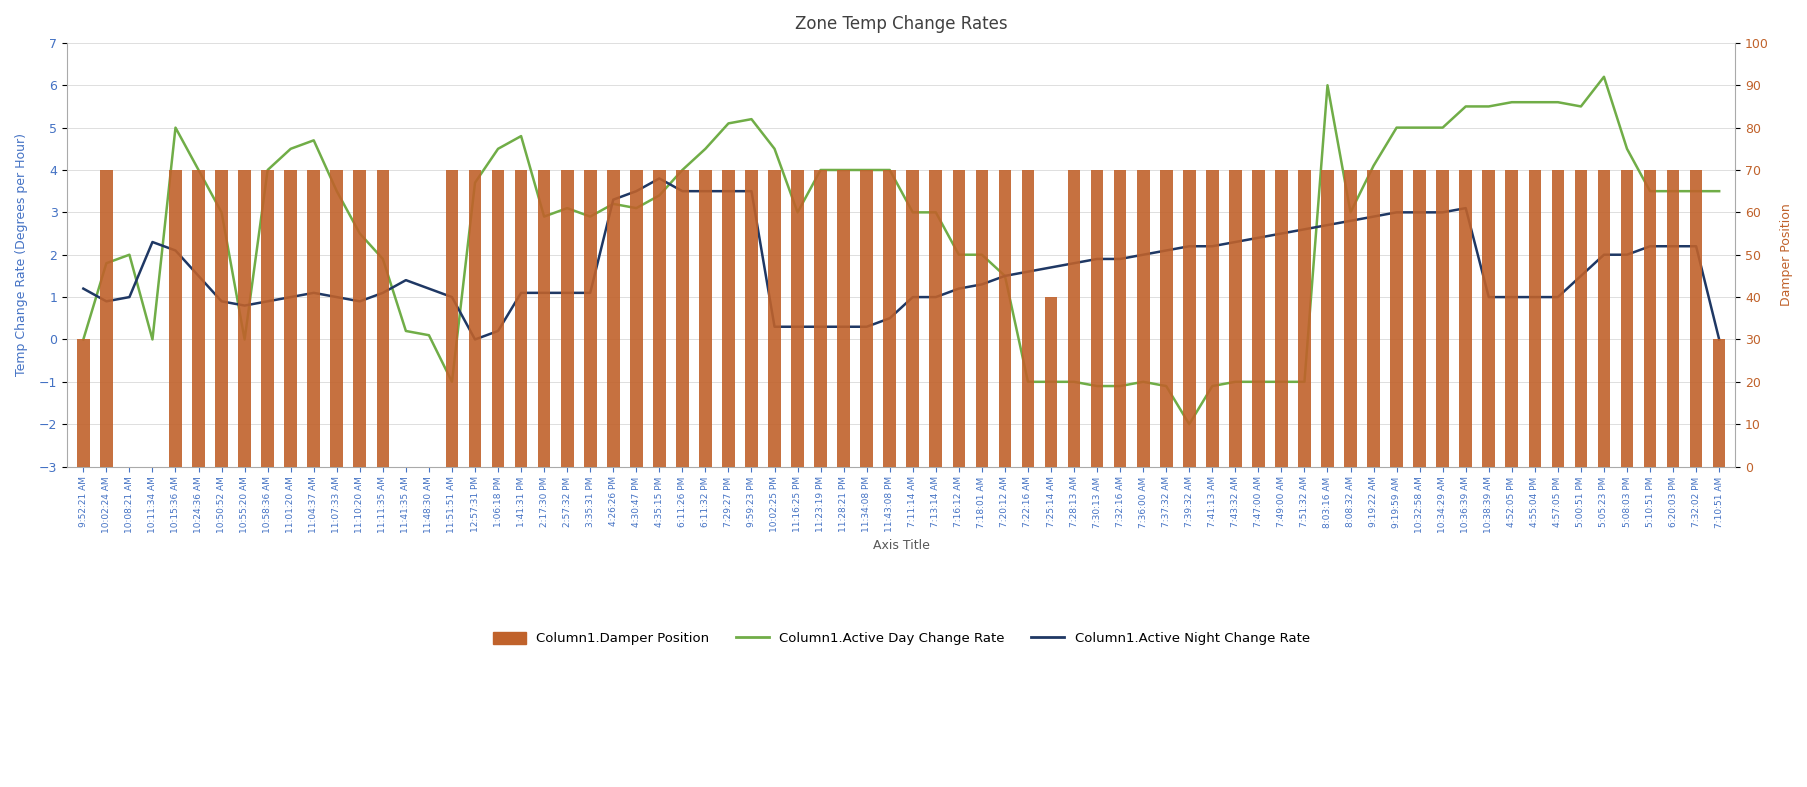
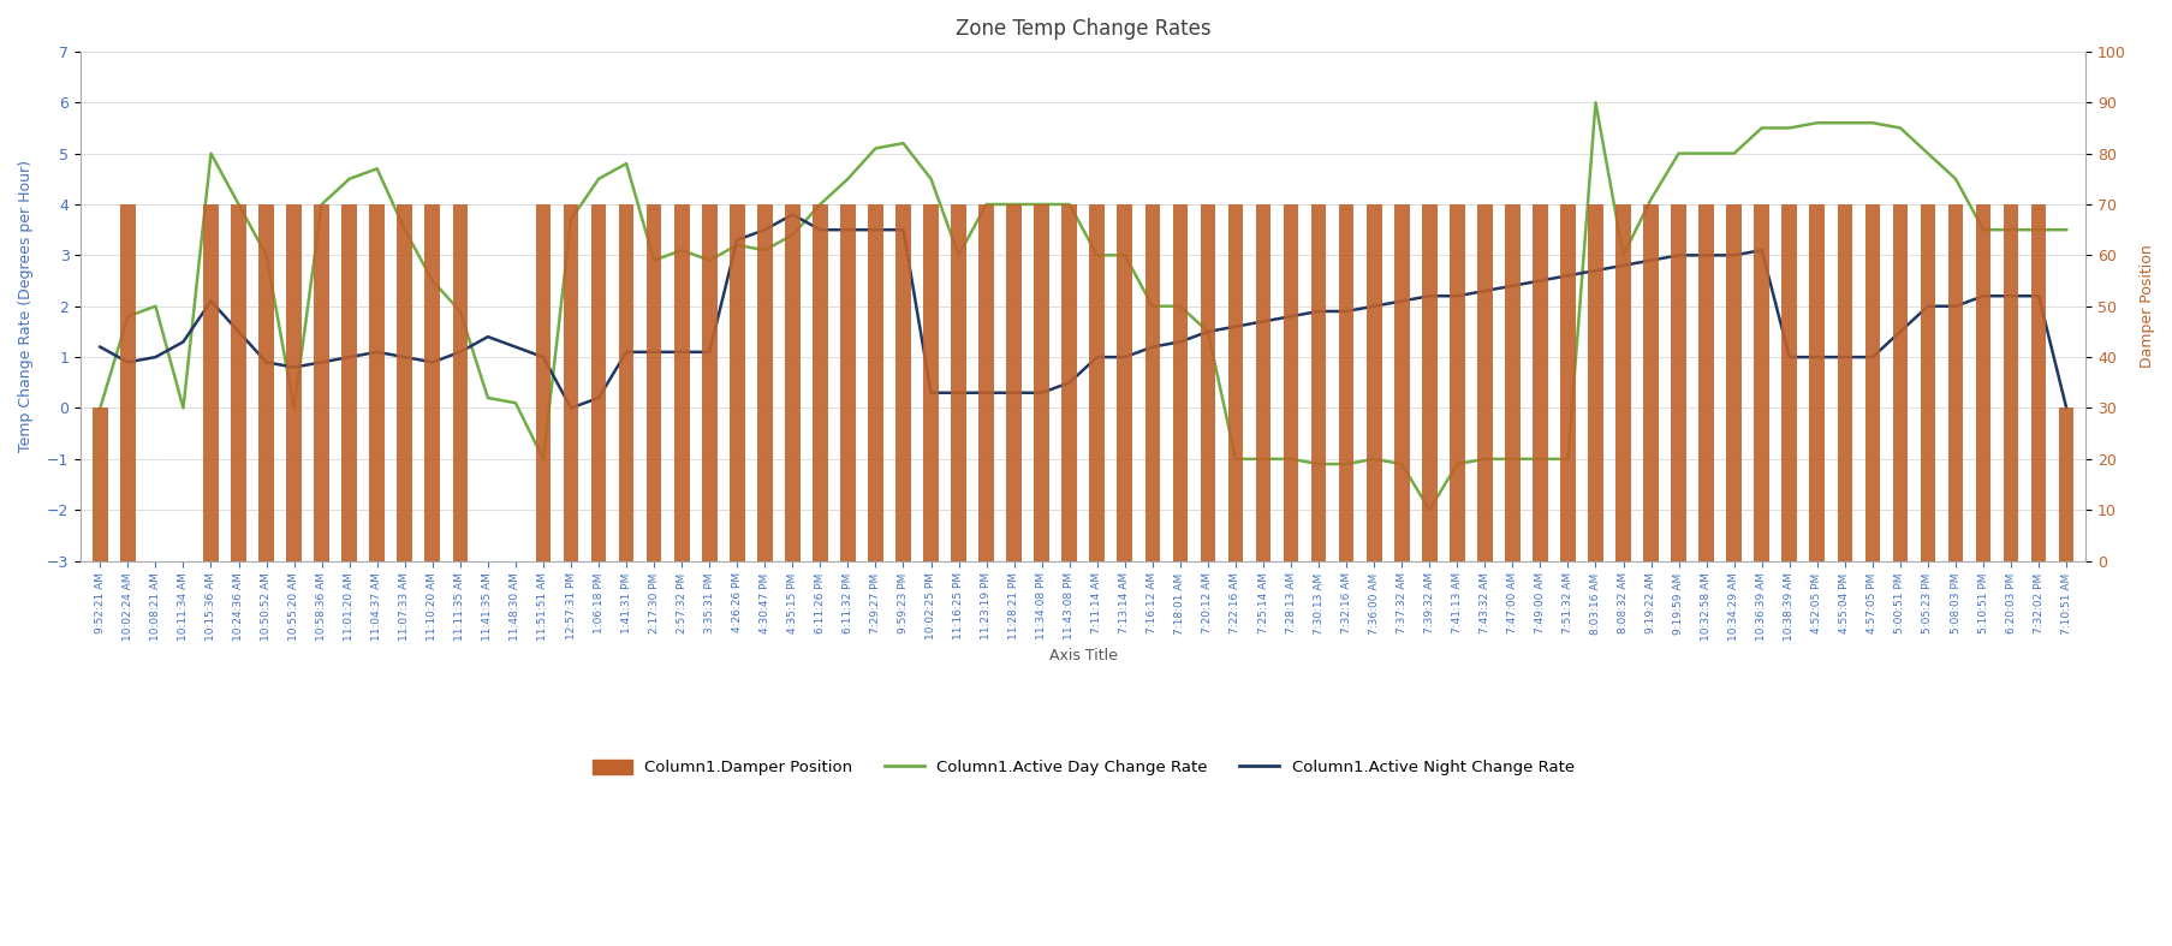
Column1.Active Night Change Rate/10:11:34 AM: 2.3 -> 1.3
Column1.Damper Position/7:25:14 AM: 40 -> 70
Column1.Active Day Change Rate/5:05:23 PM: 6.2 -> 5.0
